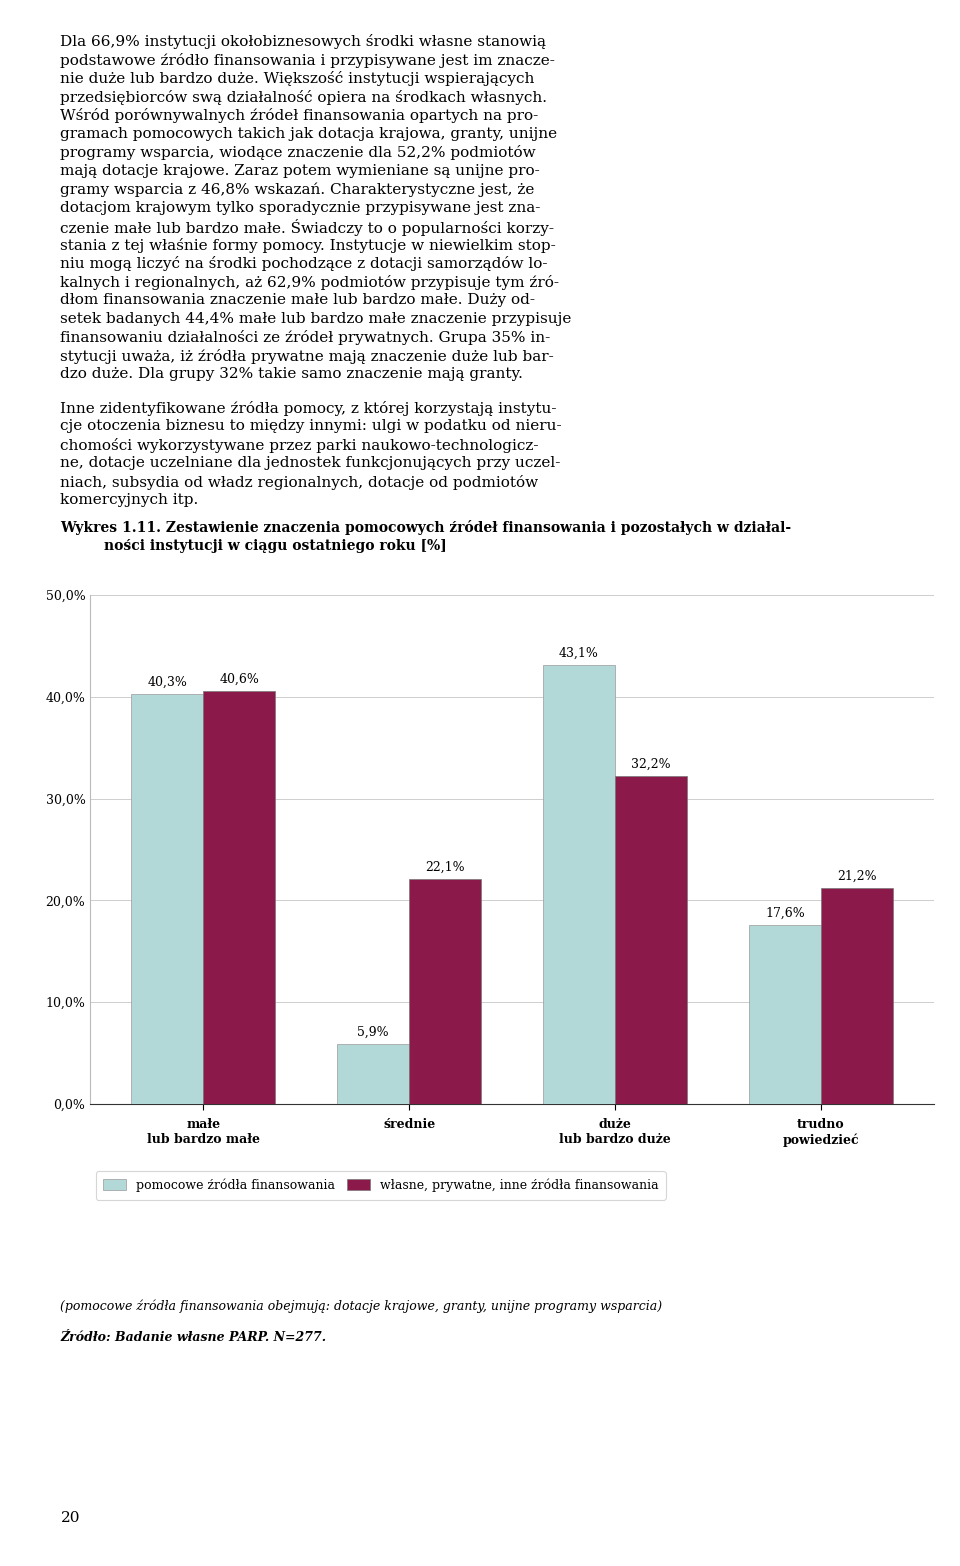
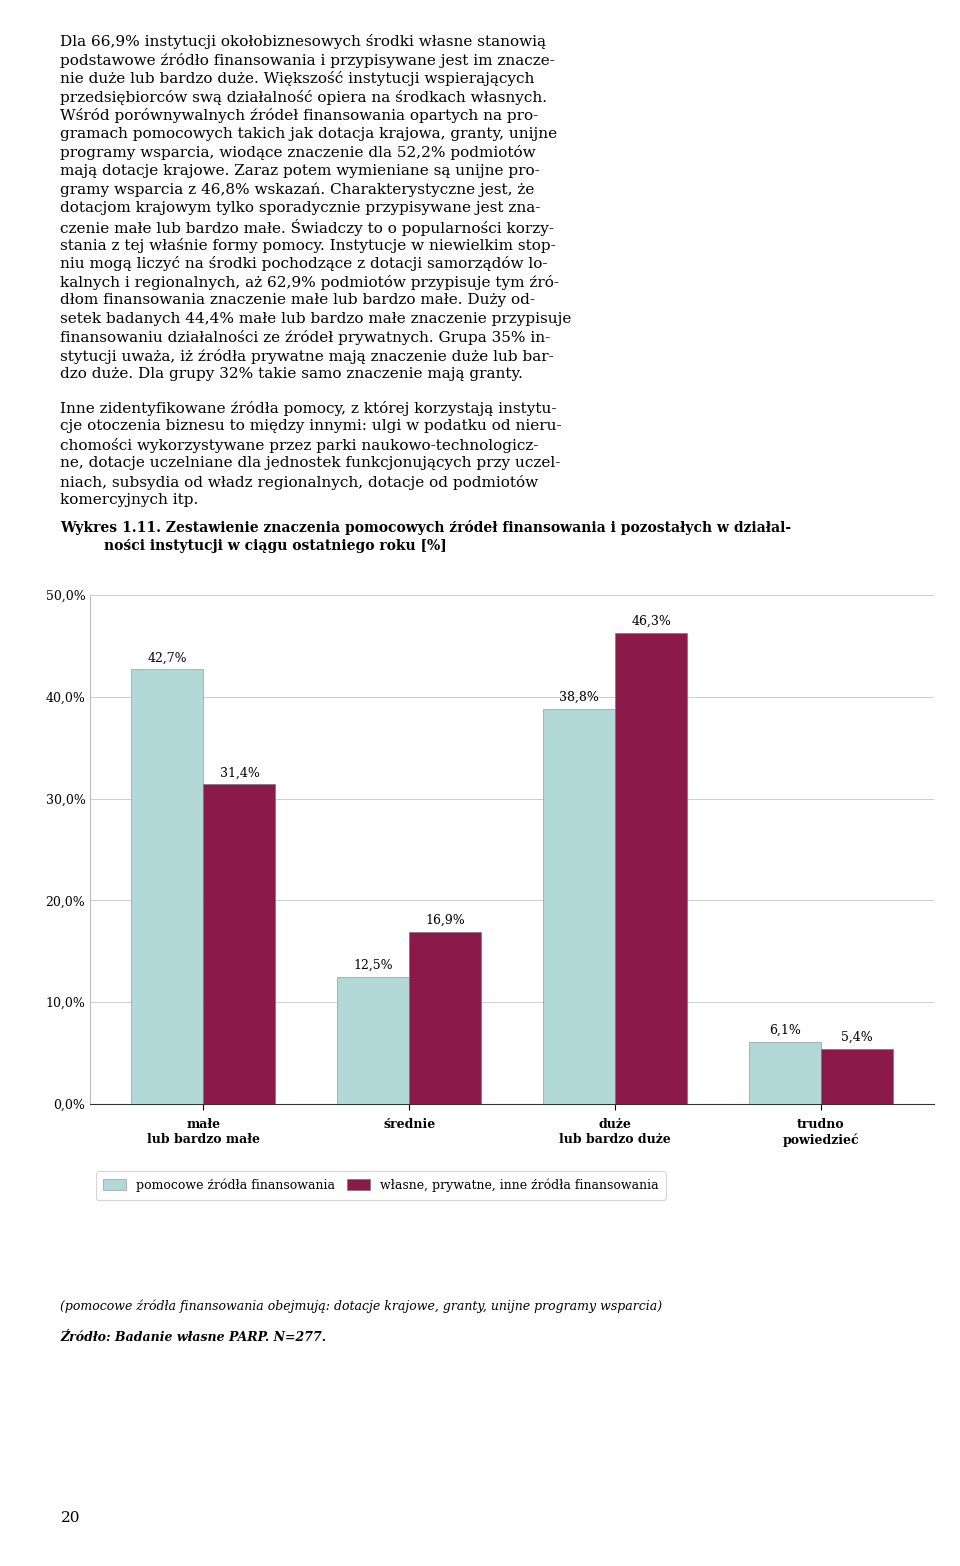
pomocowe źródła finansowania/małe lub bardzo małe: 40,3% -> 42,7%
własne, prywatne, inne źródła finansowania/małe lub bardzo małe: 40,6% -> 31,4%
pomocowe źródła finansowania/średnie: 5,9% -> 12,5%
własne, prywatne, inne źródła finansowania/średnie: 22,1% -> 16,9%
pomocowe źródła finansowania/duże lub bardzo duże: 43,1% -> 38,8%
własne, prywatne, inne źródła finansowania/duże lub bardzo duże: 32,2% -> 46,3%
pomocowe źródła finansowania/trudno powiedzieć: 17,6% -> 6,1%
własne, prywatne, inne źródła finansowania/trudno powiedzieć: 21,2% -> 5,4%
